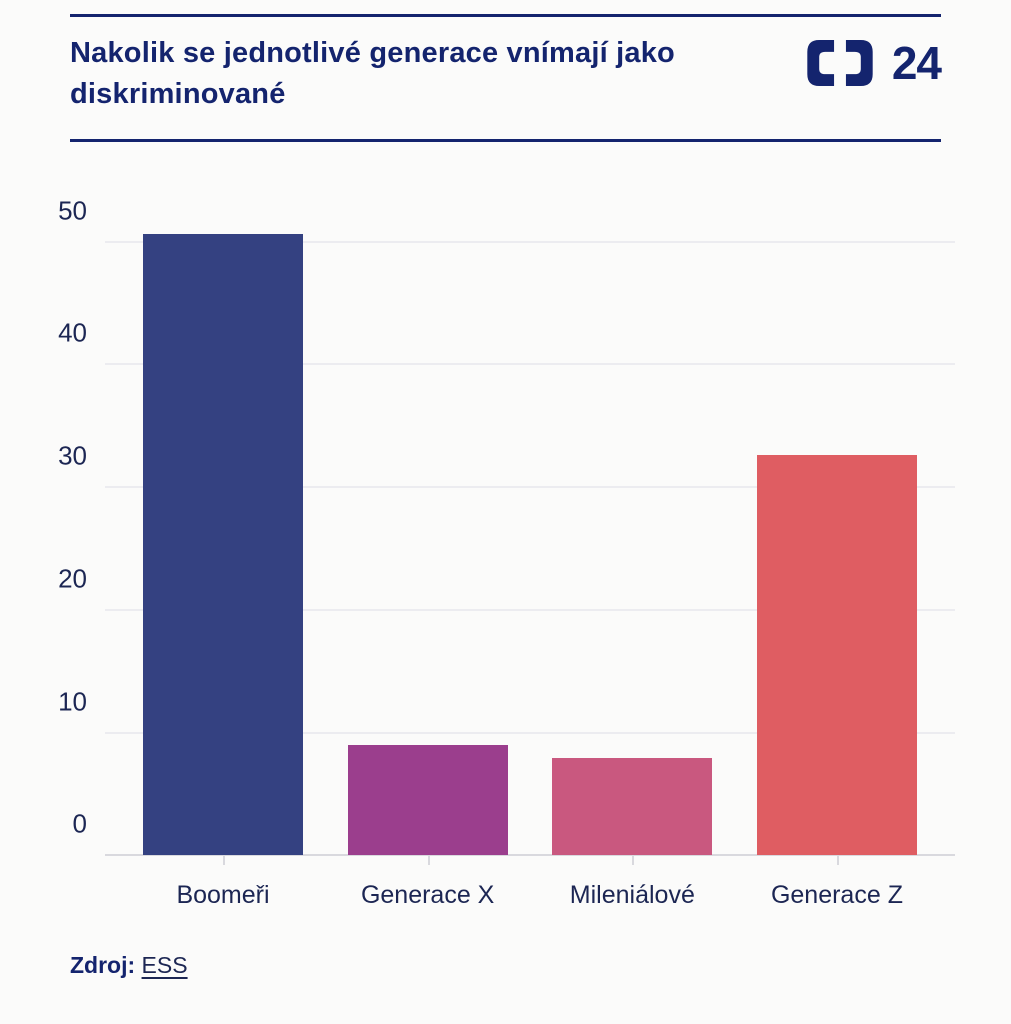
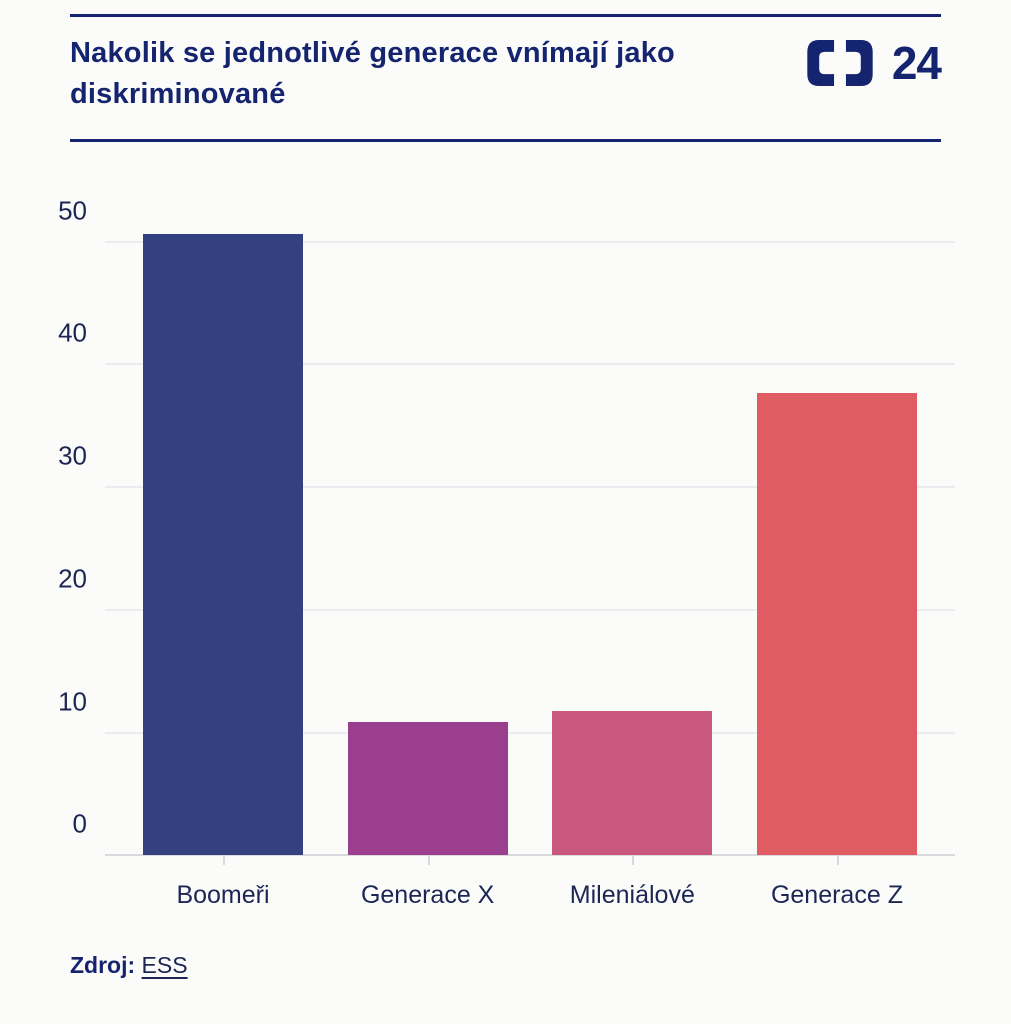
Generace X: 9.0 -> 10.9
Mileniálové: 7.9 -> 11.8
Generace Z: 32.6 -> 37.7
